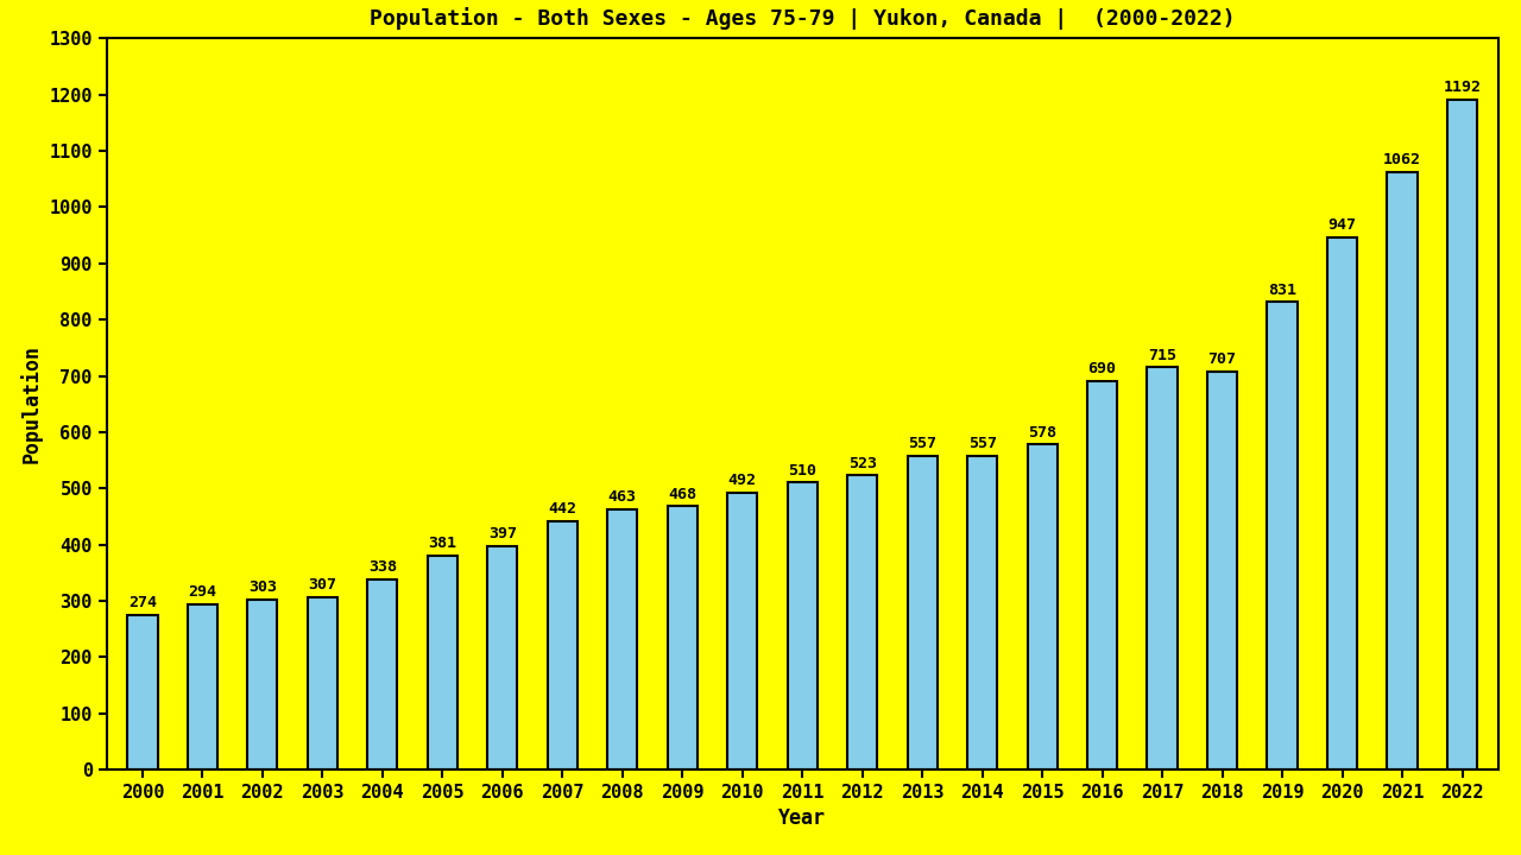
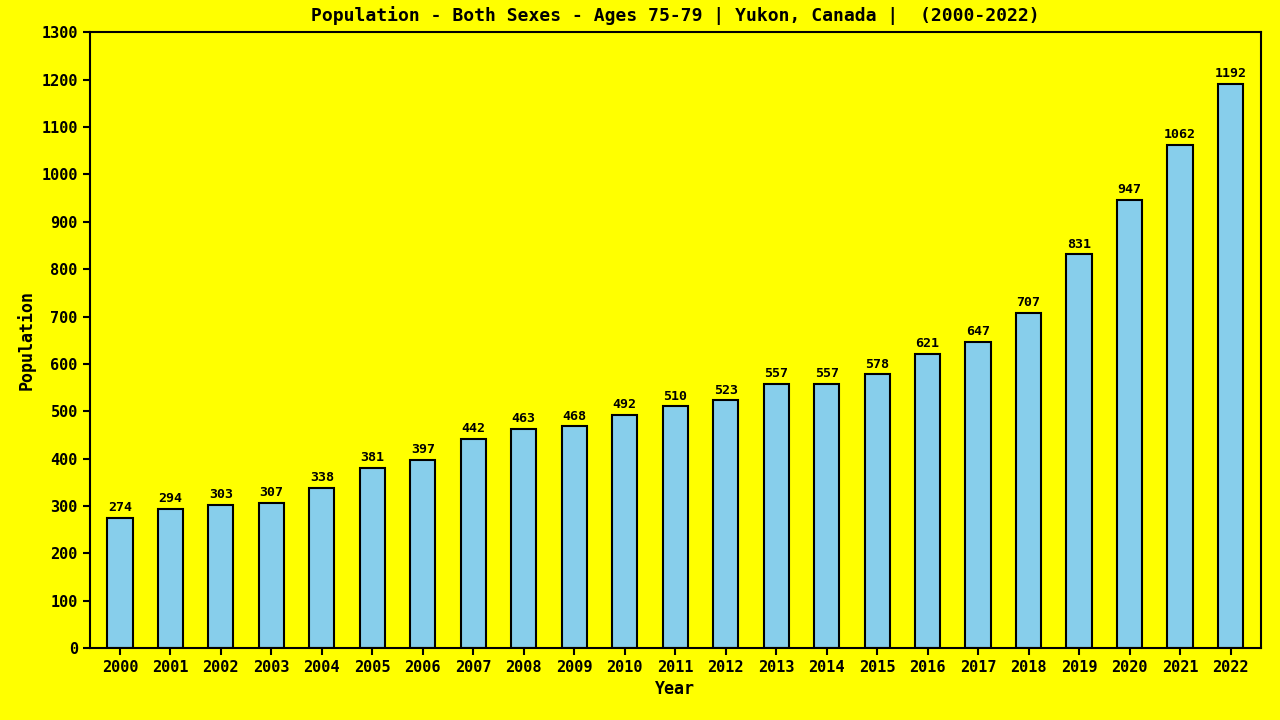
2016: 690 -> 621
2017: 715 -> 647
